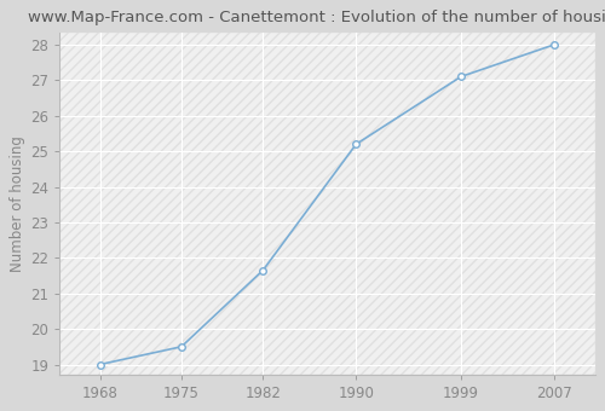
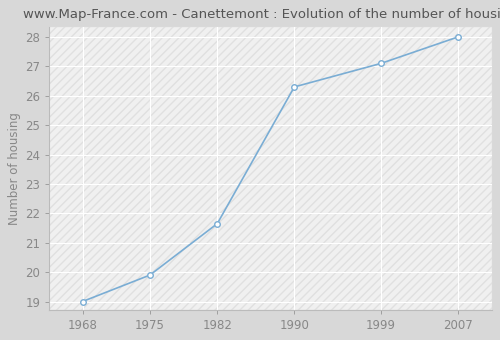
1975: 19.50 -> 19.90
1990: 25.20 -> 26.30
